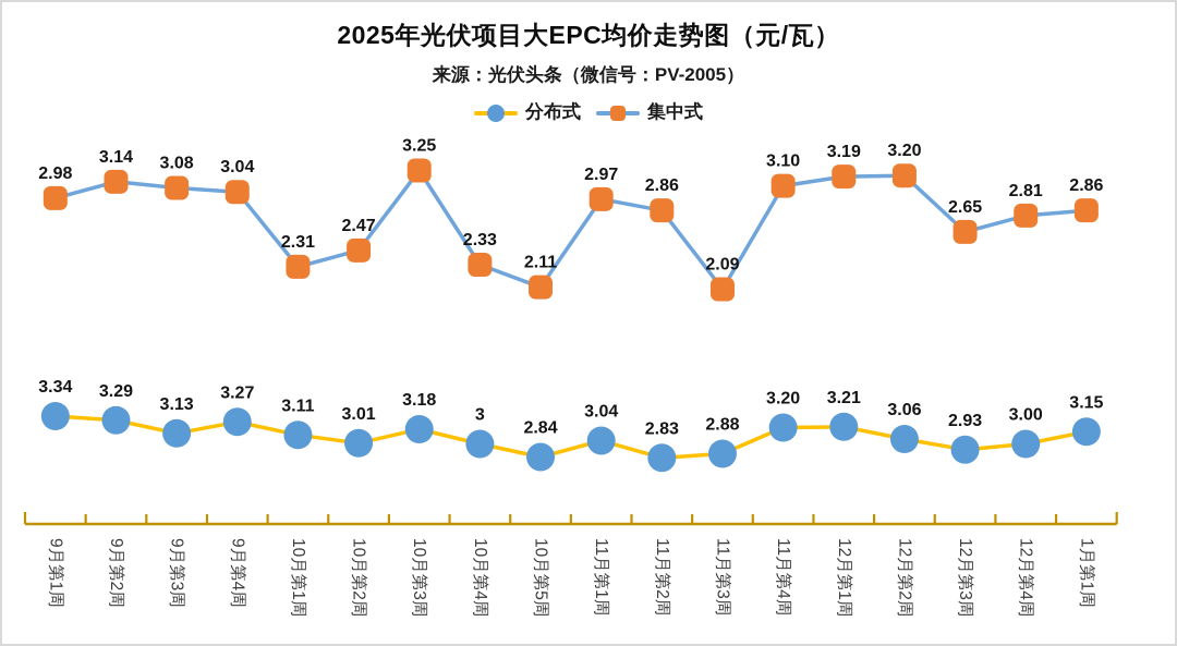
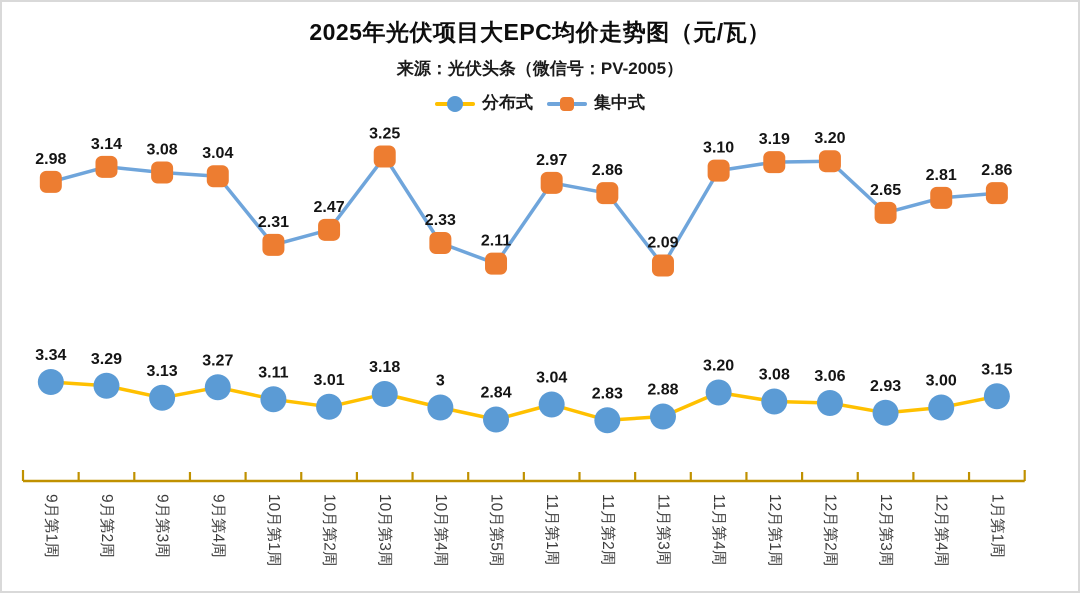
分布式/12月第1周: 3.21 -> 3.08
